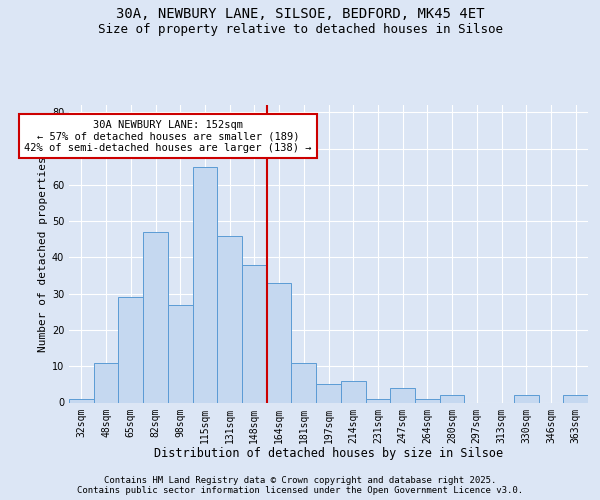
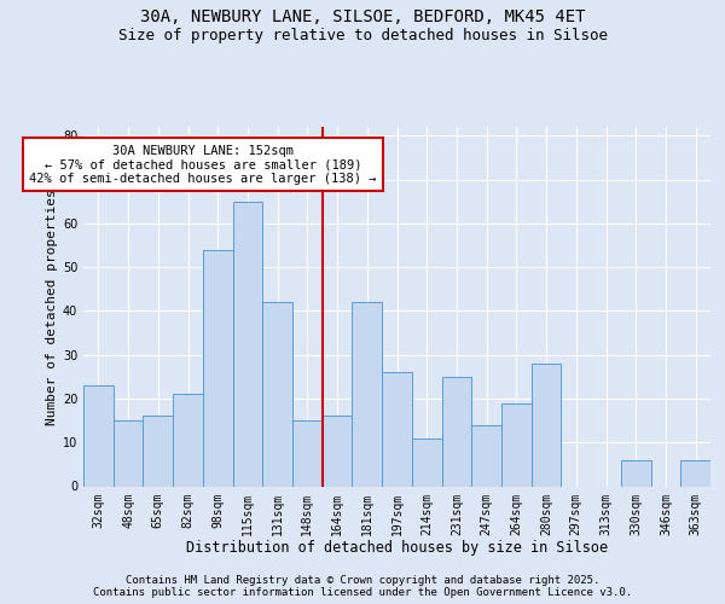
32sqm: 1 -> 23
48sqm: 11 -> 15
65sqm: 29 -> 16
82sqm: 47 -> 21
98sqm: 27 -> 54
131sqm: 46 -> 42
148sqm: 38 -> 15
164sqm: 33 -> 16
181sqm: 11 -> 42
197sqm: 5 -> 26
214sqm: 6 -> 11
231sqm: 1 -> 25
247sqm: 4 -> 14
264sqm: 1 -> 19
280sqm: 2 -> 28
330sqm: 2 -> 6
363sqm: 2 -> 6
